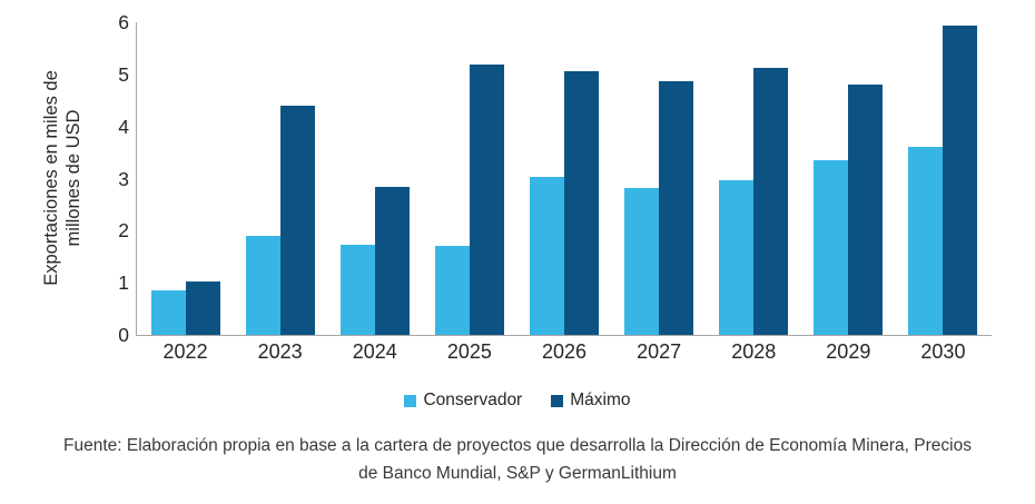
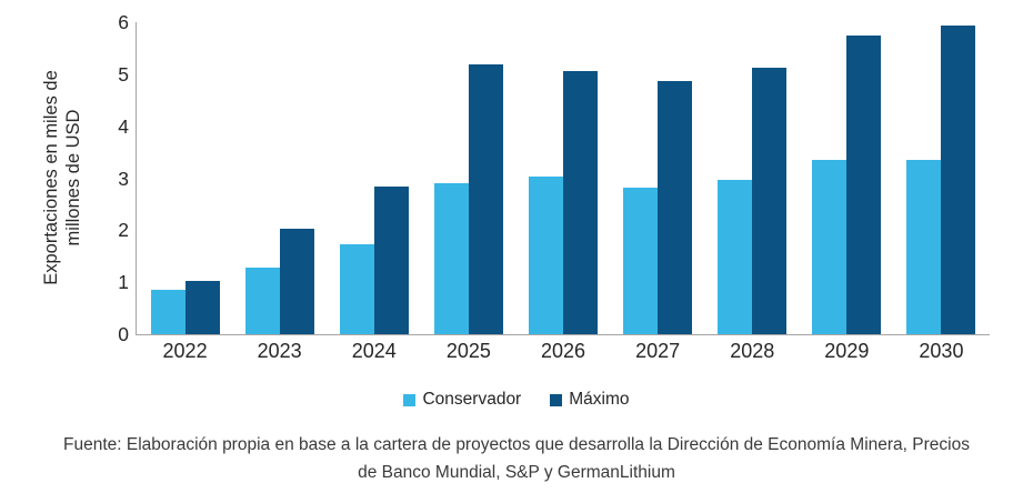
Conservador/2023: 1.9 -> 1.3
Máximo/2023: 4.4 -> 2.0
Conservador/2025: 1.7 -> 2.9
Máximo/2029: 4.8 -> 5.8
Conservador/2030: 3.6 -> 3.4
